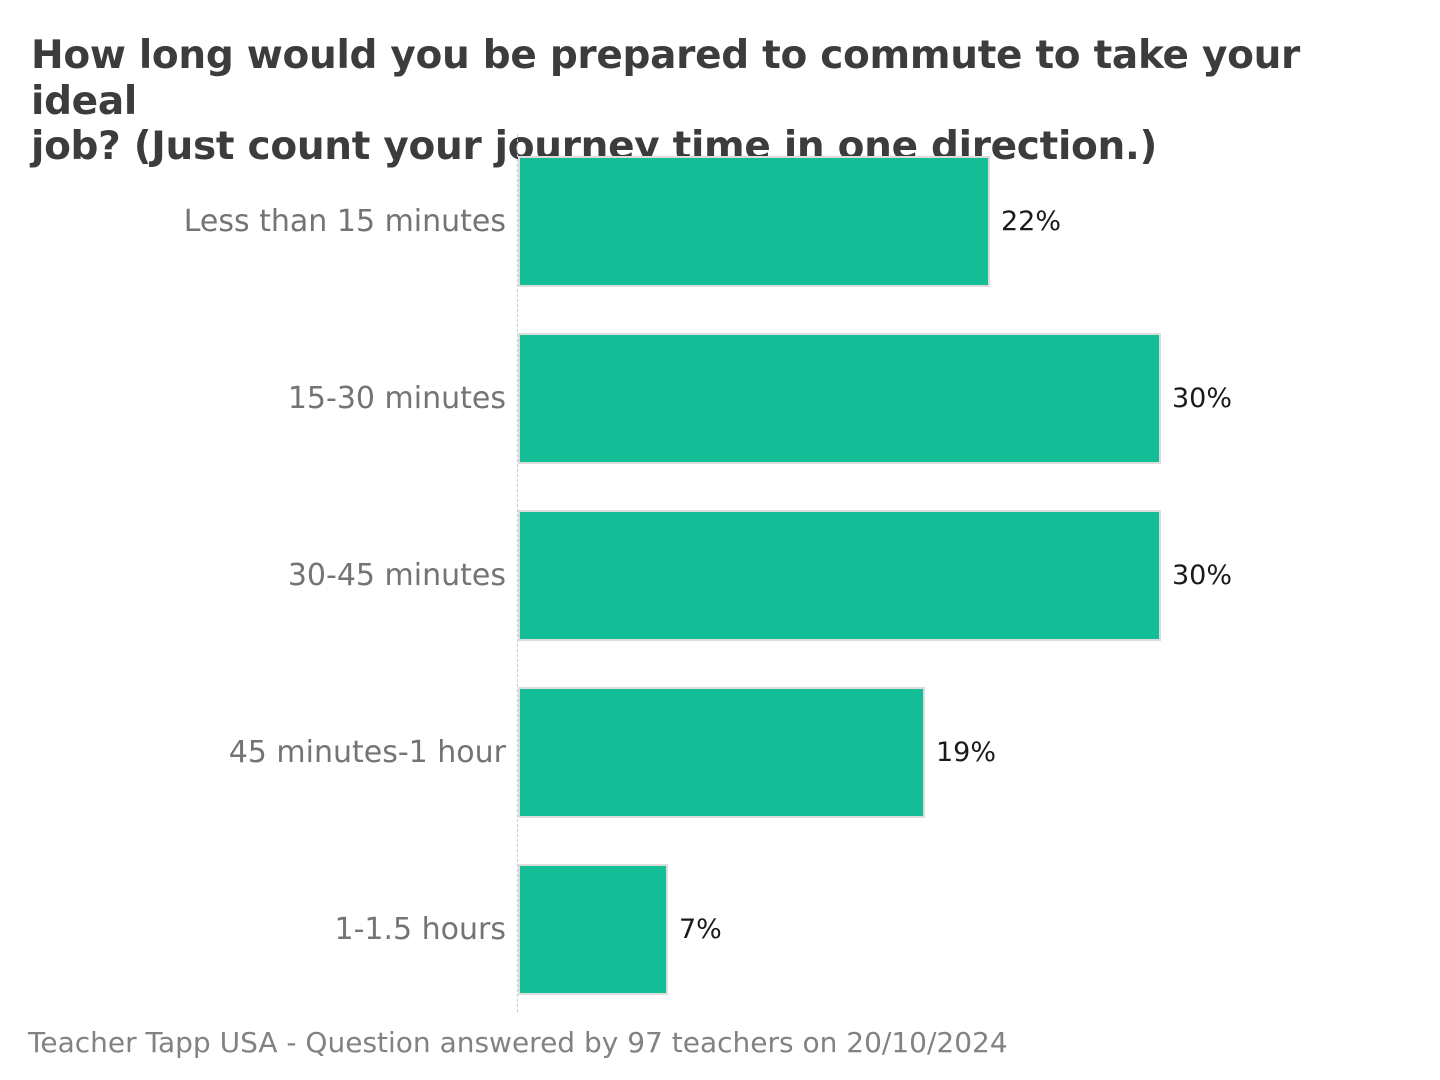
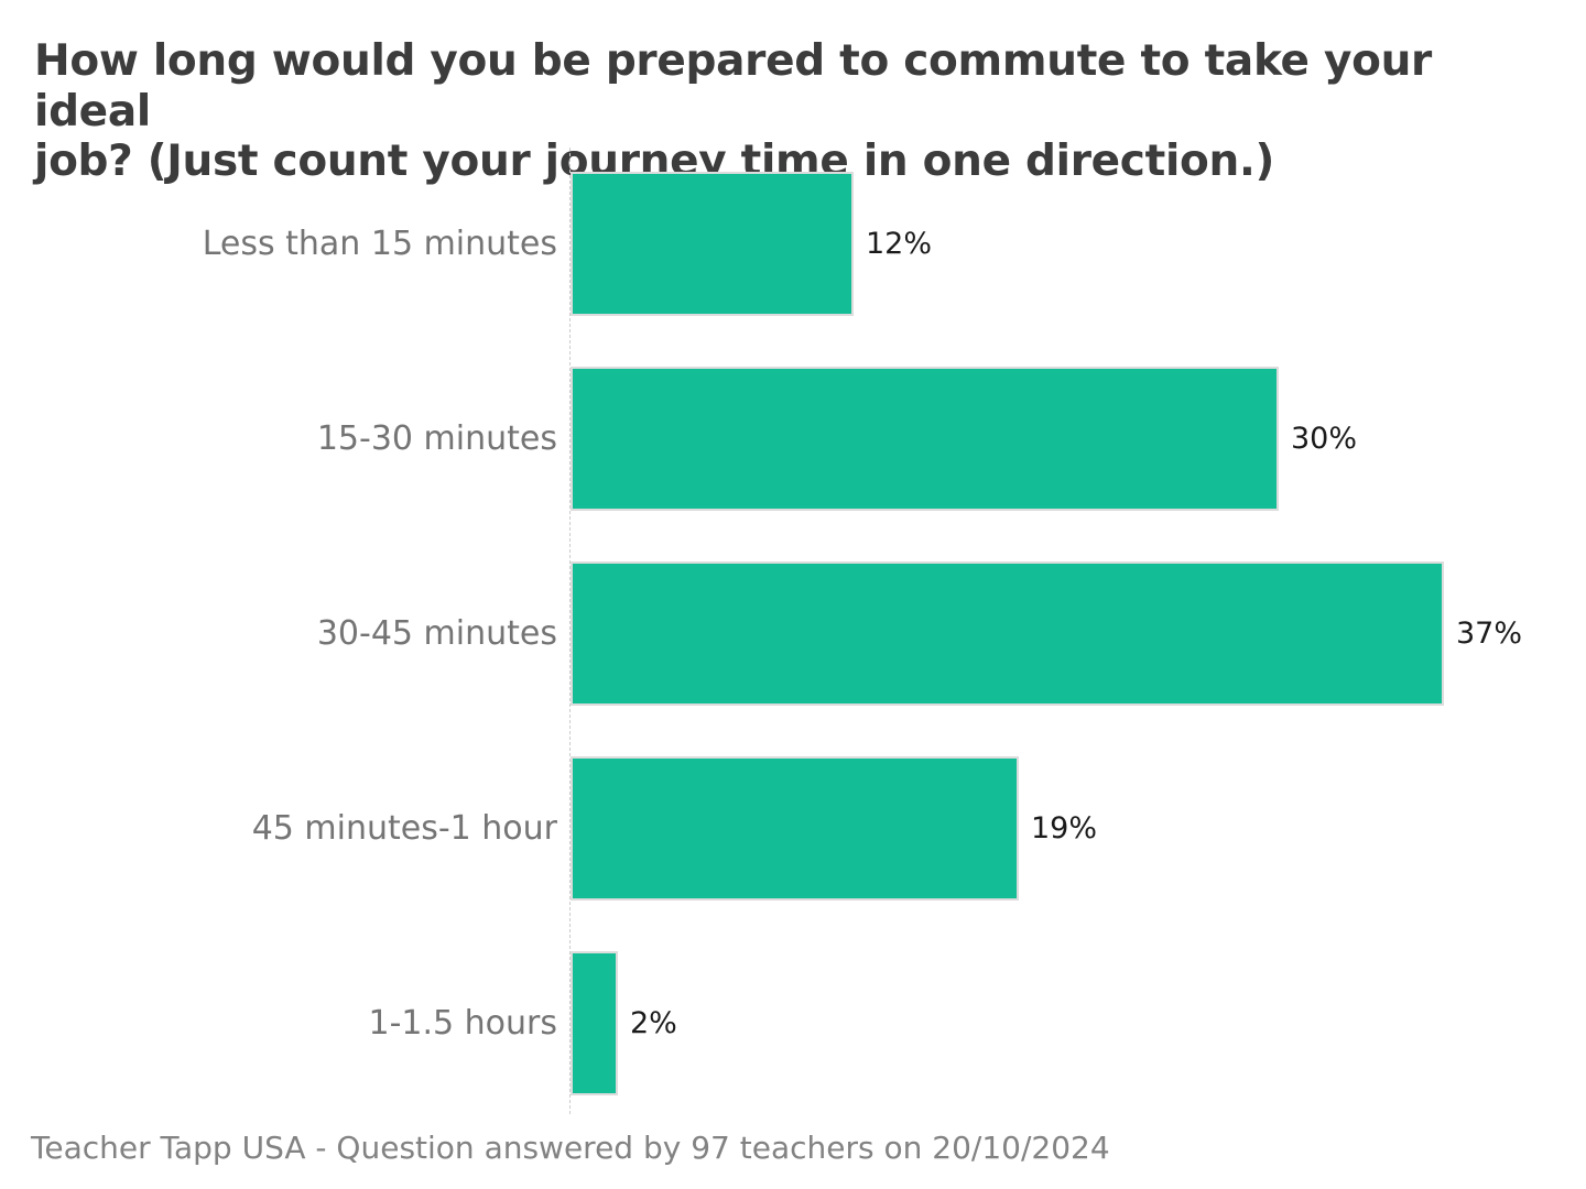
Less than 15 minutes: 22% -> 12%
30-45 minutes: 30% -> 37%
1-1.5 hours: 7% -> 2%
